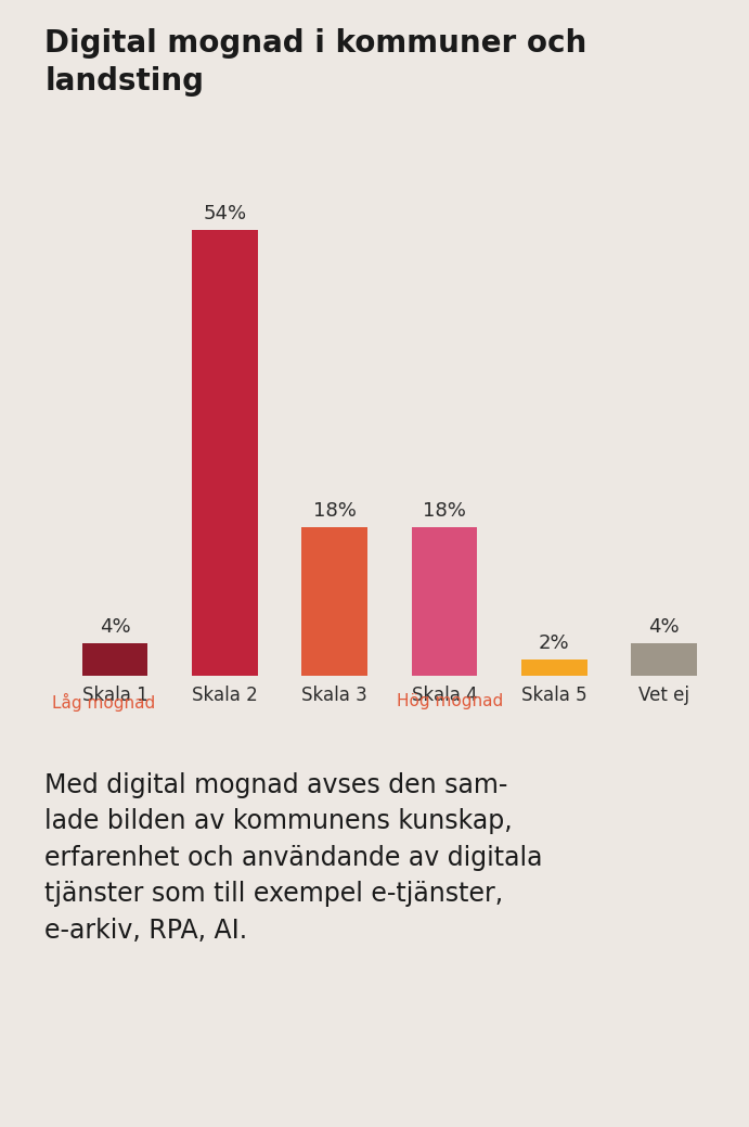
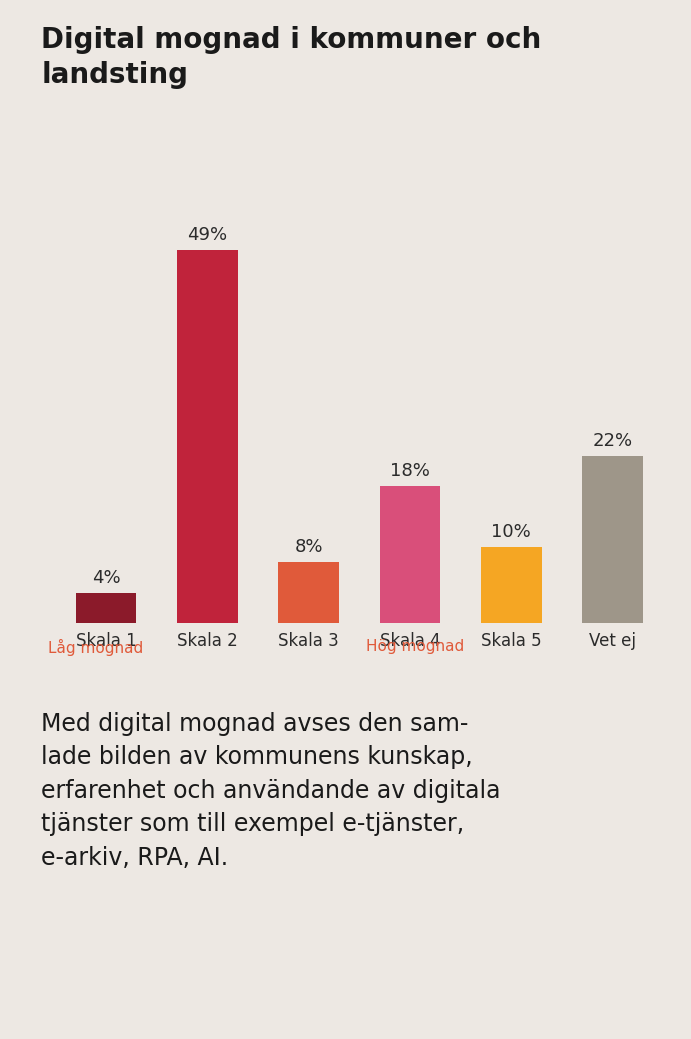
Skala 2: 54% -> 49%
Skala 3: 18% -> 8%
Skala 5: 2% -> 10%
Vet ej: 4% -> 22%
